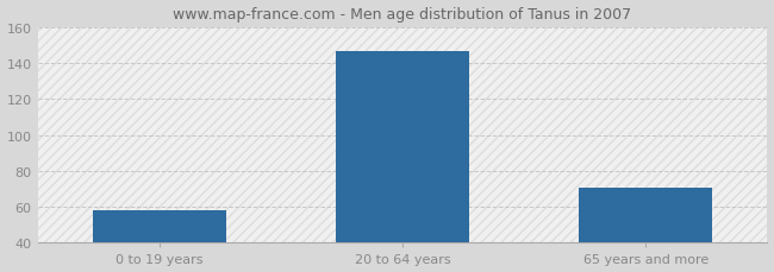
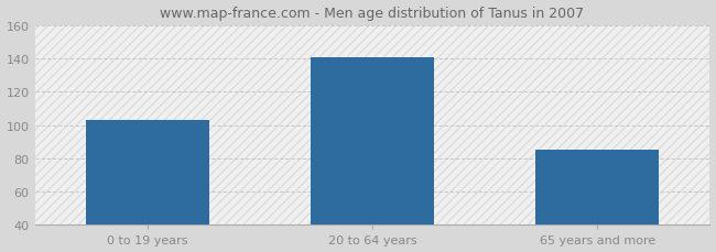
0 to 19 years: 58 -> 103
20 to 64 years: 147 -> 141
65 years and more: 71 -> 85
